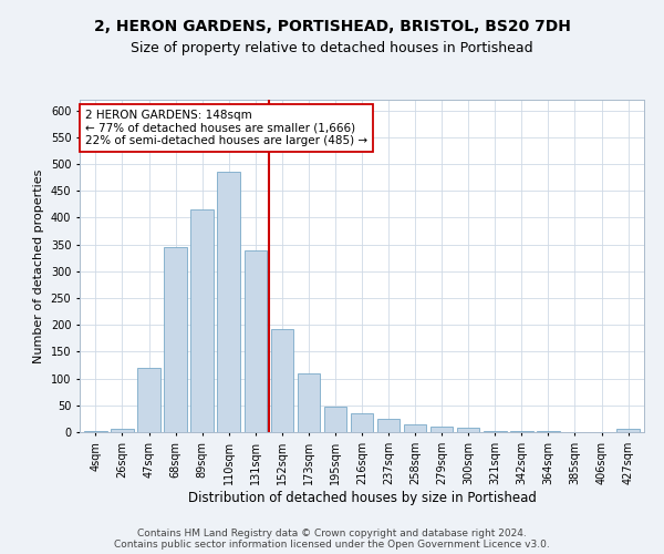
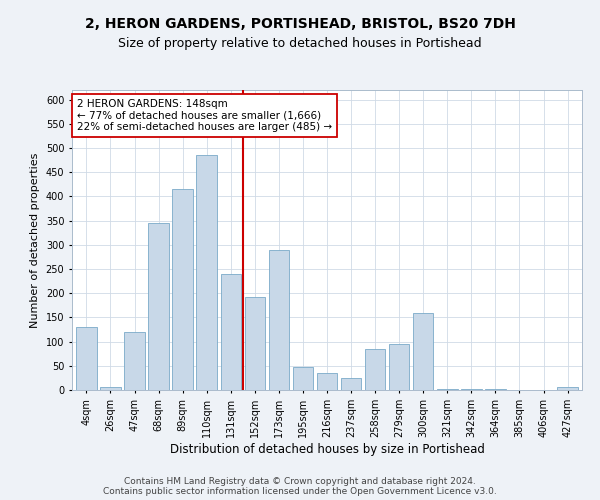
4sqm: 3 -> 130
131sqm: 338 -> 240
173sqm: 110 -> 290
258sqm: 15 -> 85
279sqm: 10 -> 95
300sqm: 9 -> 160
